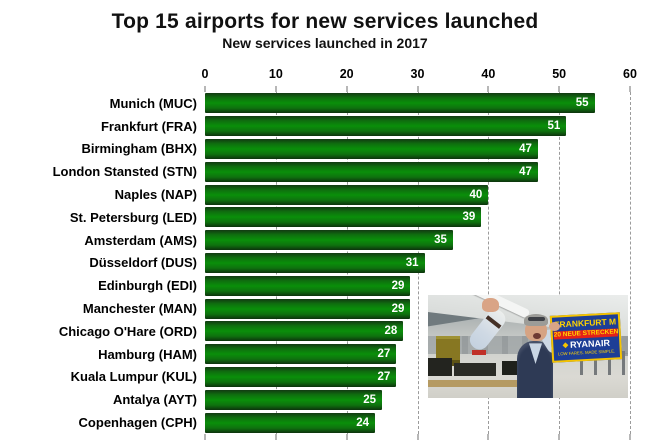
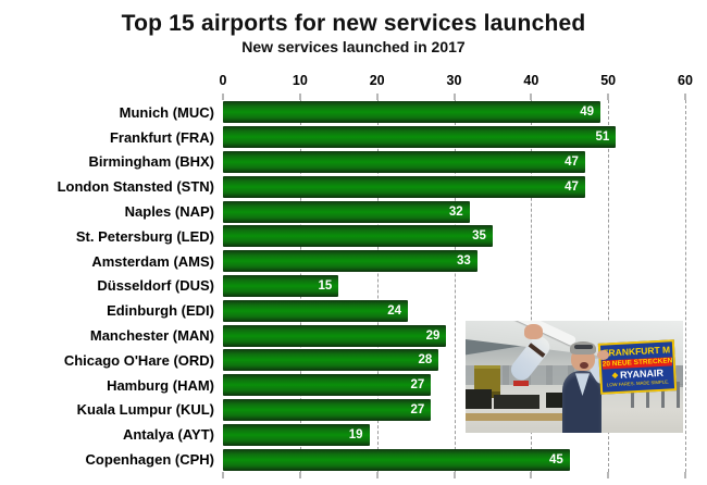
Munich (MUC): 55 -> 49
Naples (NAP): 40 -> 32
St. Petersburg (LED): 39 -> 35
Amsterdam (AMS): 35 -> 33
Düsseldorf (DUS): 31 -> 15
Edinburgh (EDI): 29 -> 24
Antalya (AYT): 25 -> 19
Copenhagen (CPH): 24 -> 45
